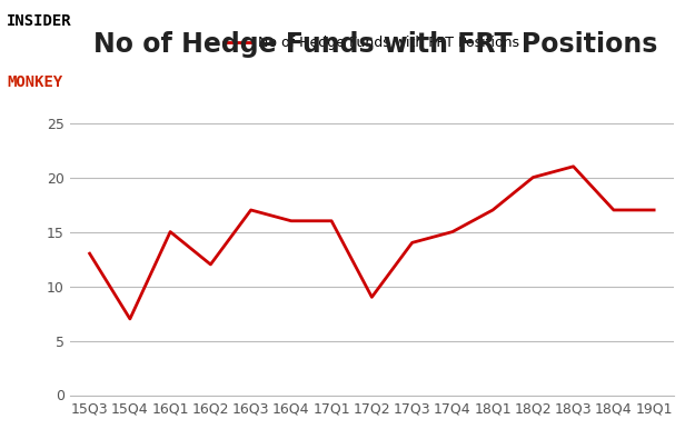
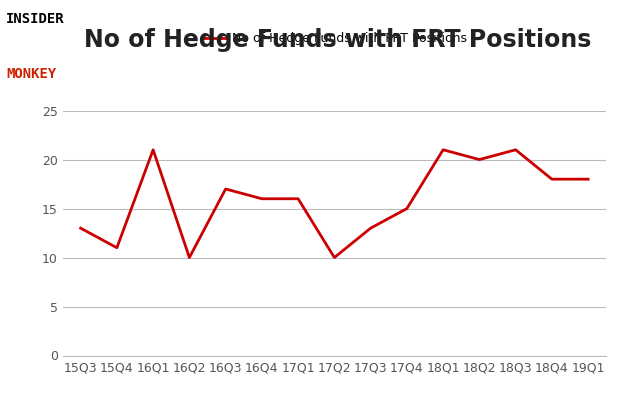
15Q4: 7 -> 11
16Q1: 15 -> 21
16Q2: 12 -> 10
17Q2: 9 -> 10
17Q3: 14 -> 13
18Q1: 17 -> 21
18Q4: 17 -> 18
19Q1: 17 -> 18
